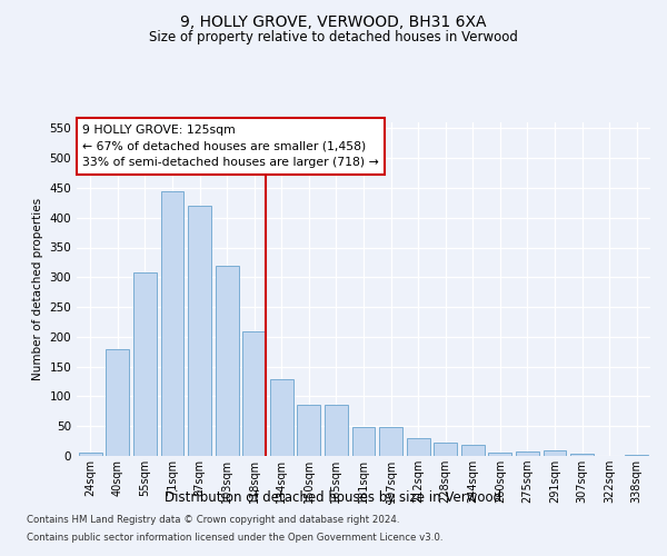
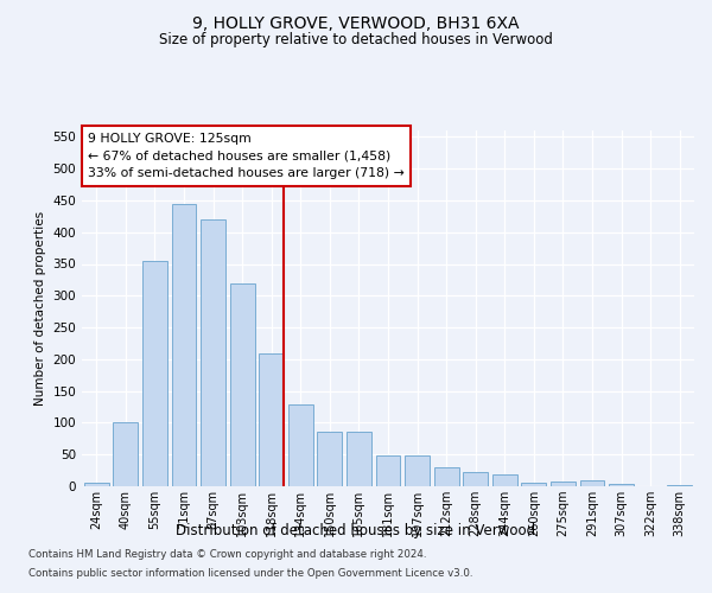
40sqm: 180 -> 100
55sqm: 308 -> 355
